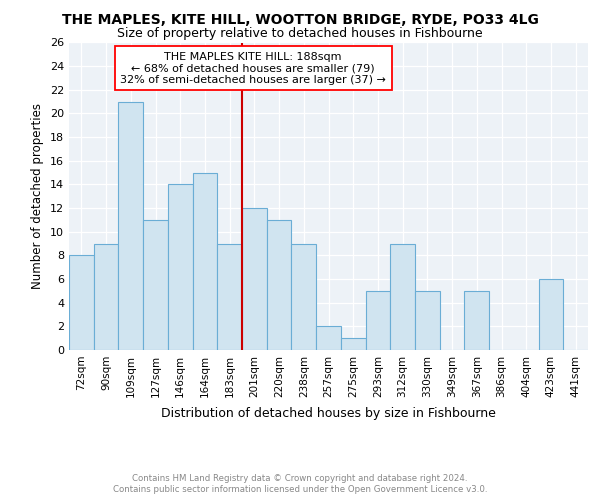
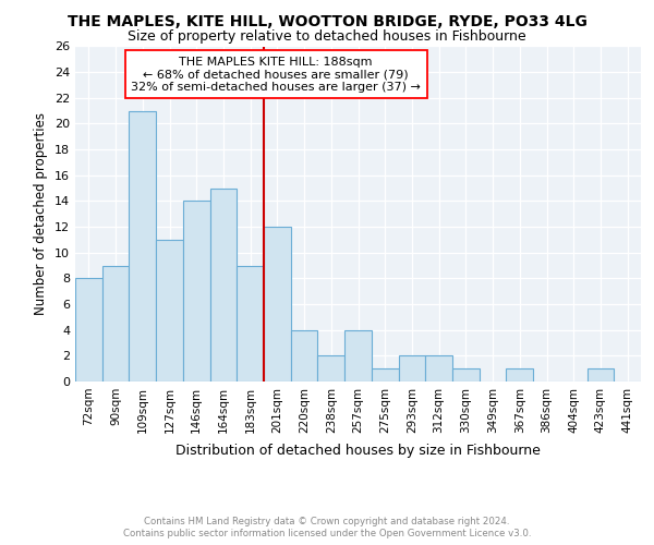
220sqm: 11 -> 4
238sqm: 9 -> 2
257sqm: 2 -> 4
293sqm: 5 -> 2
312sqm: 9 -> 2
330sqm: 5 -> 1
367sqm: 5 -> 1
423sqm: 6 -> 1
